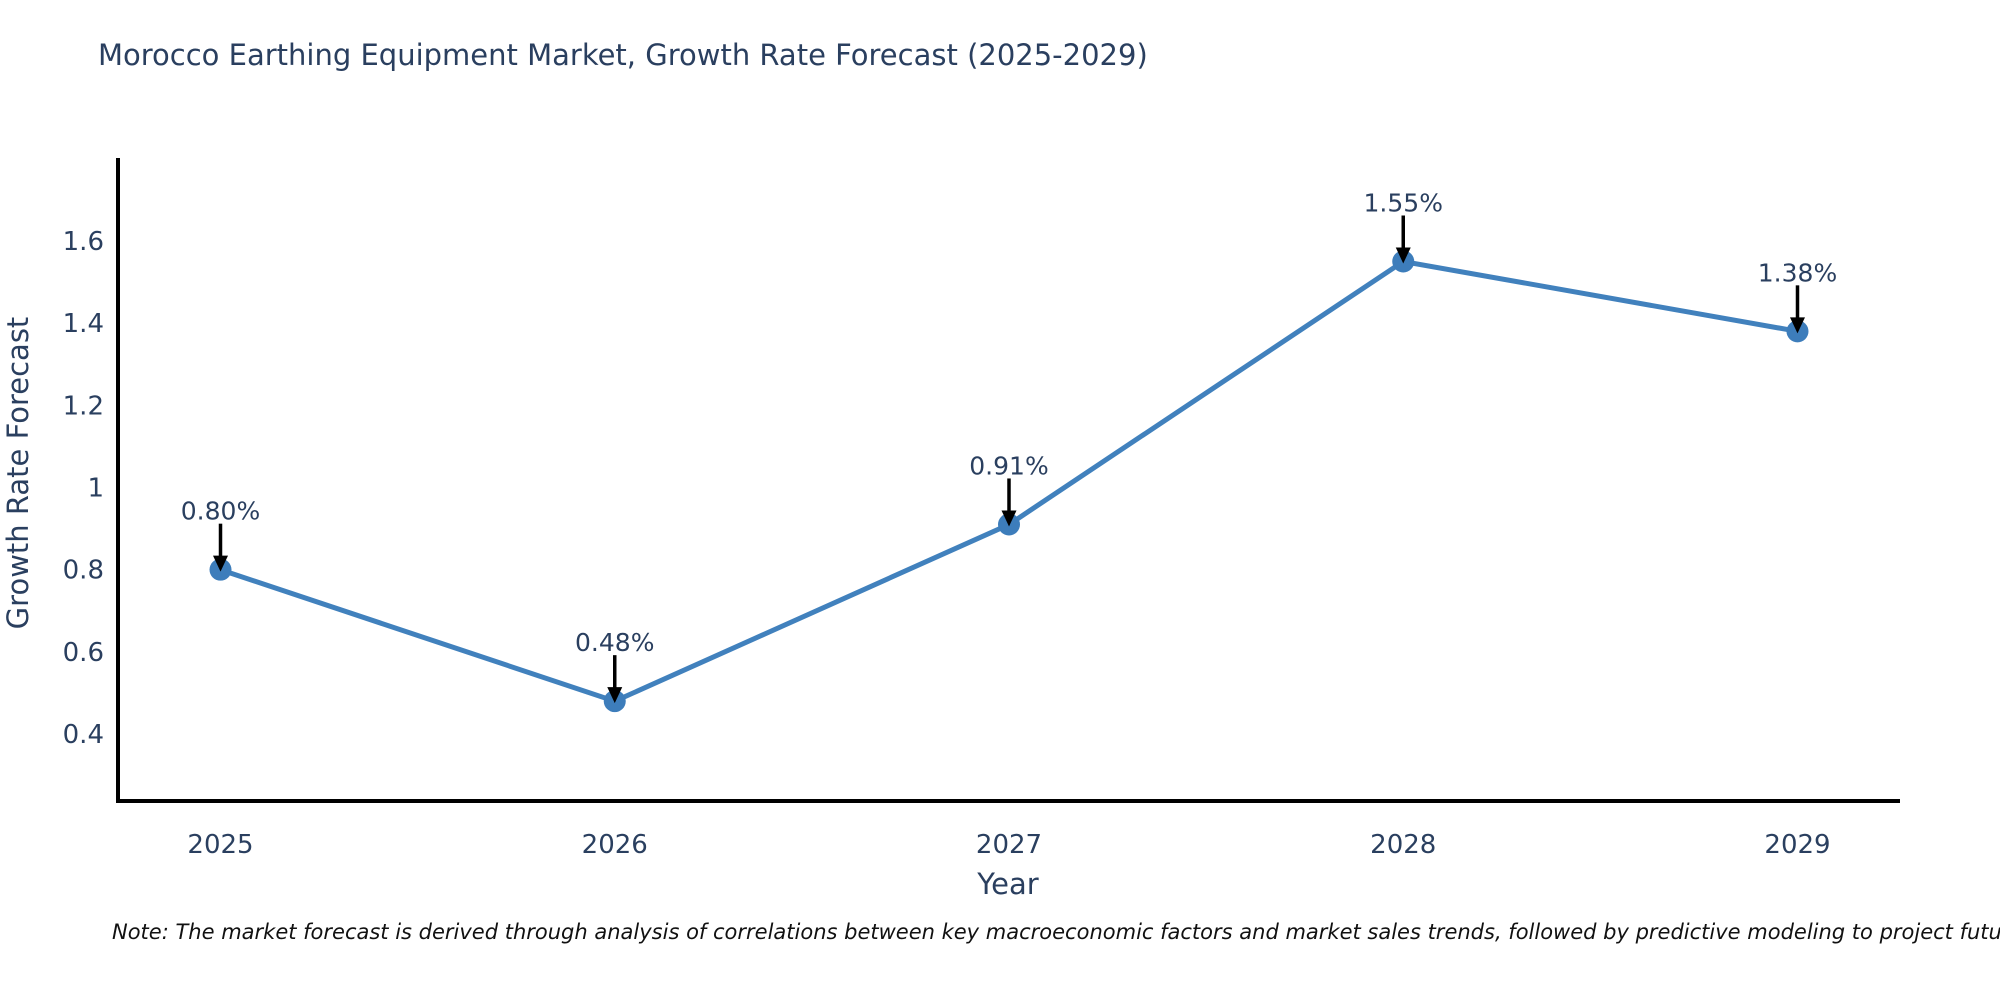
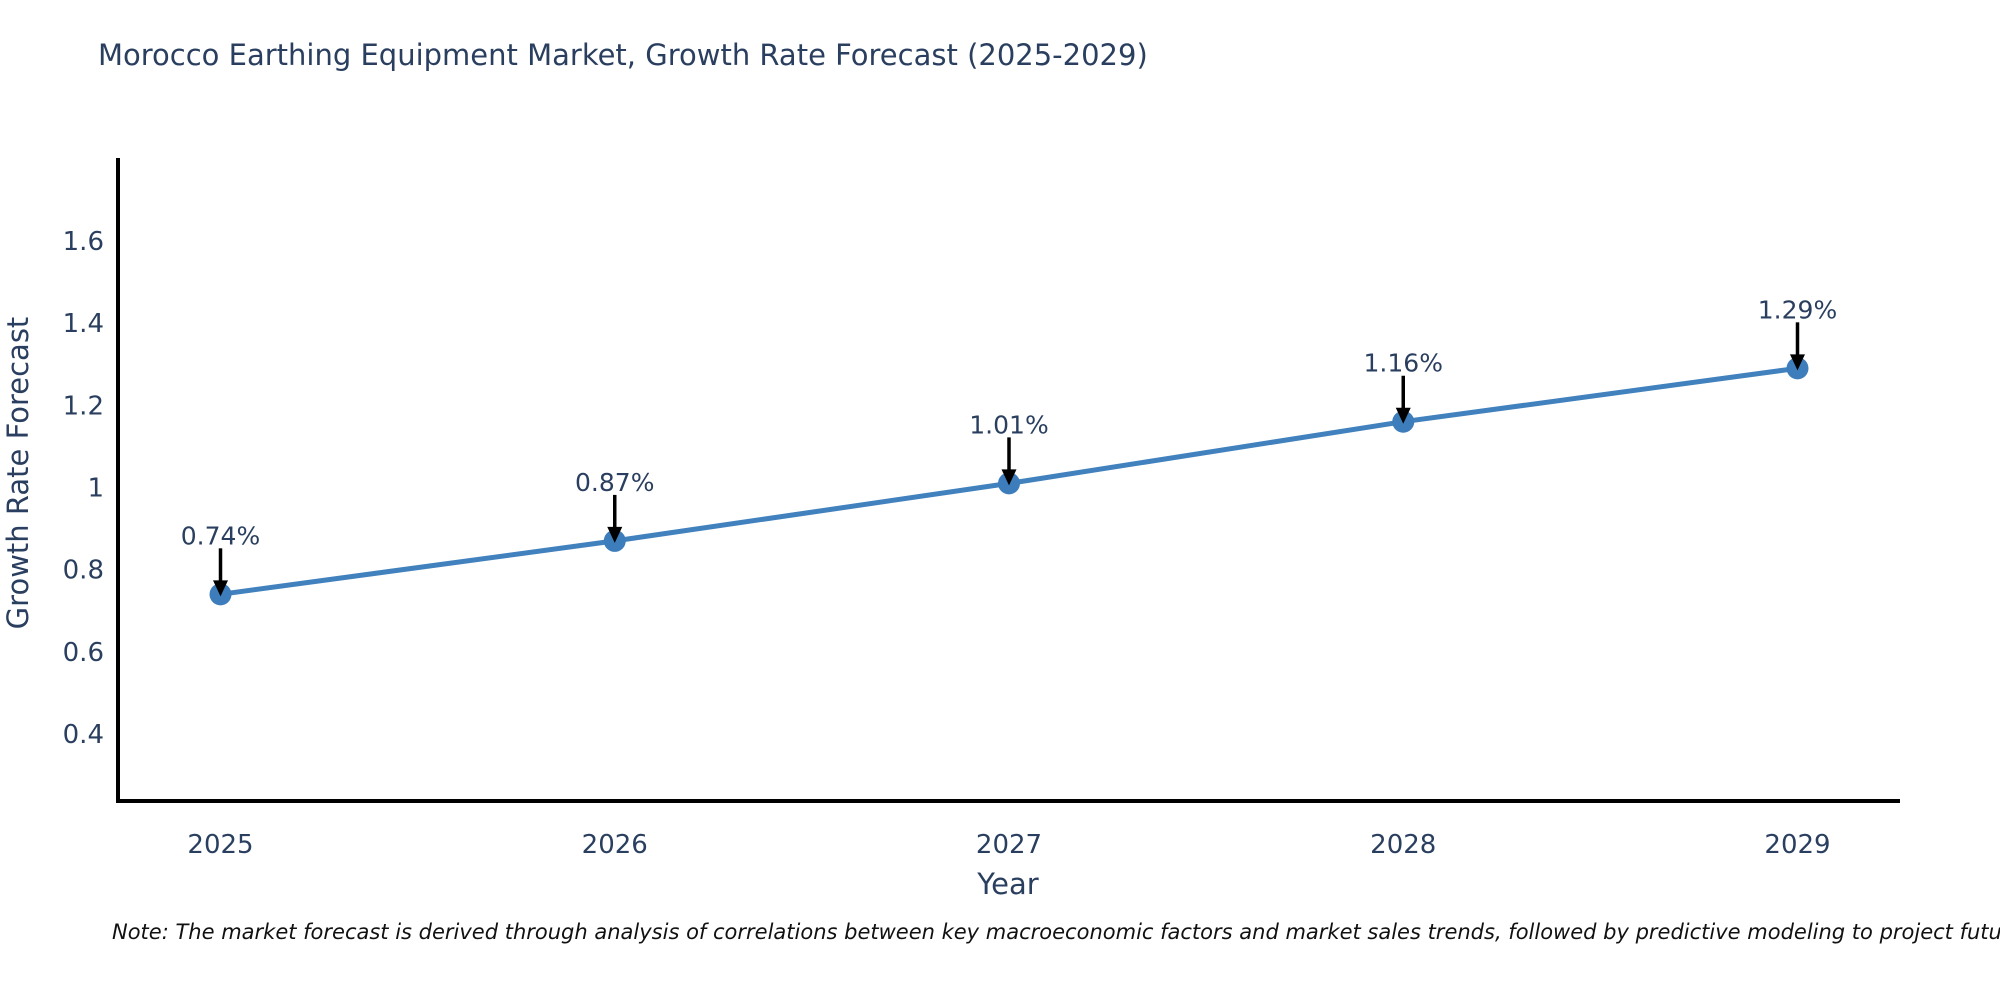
2025: 0.80% -> 0.74%
2026: 0.48% -> 0.87%
2027: 0.91% -> 1.01%
2028: 1.55% -> 1.16%
2029: 1.38% -> 1.29%
